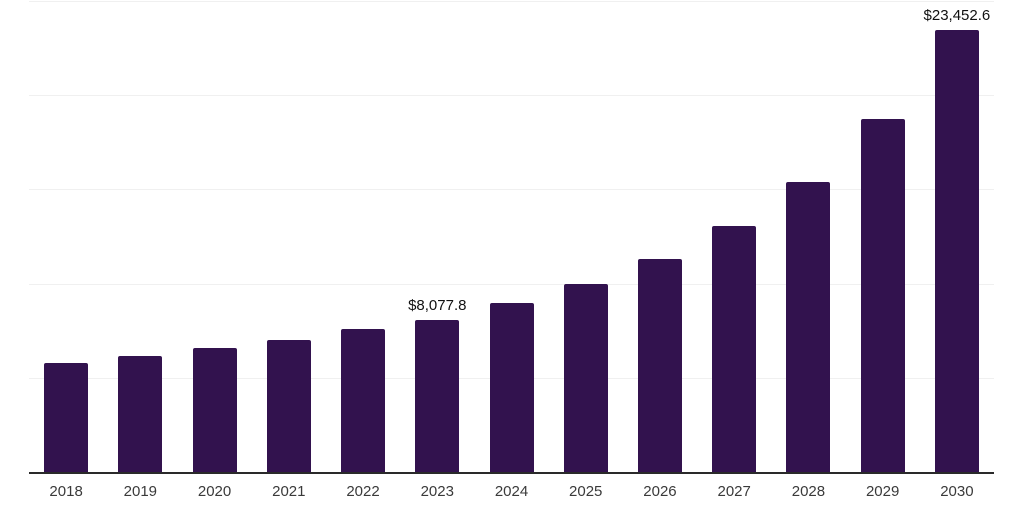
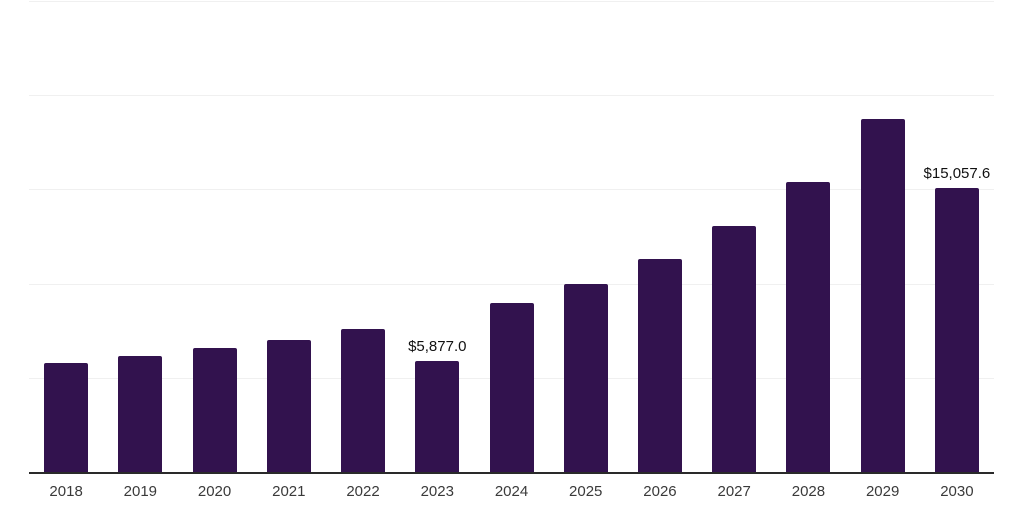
2023: $8,077.8 -> $5,877.0
2030: $23,452.6 -> $15,057.6
